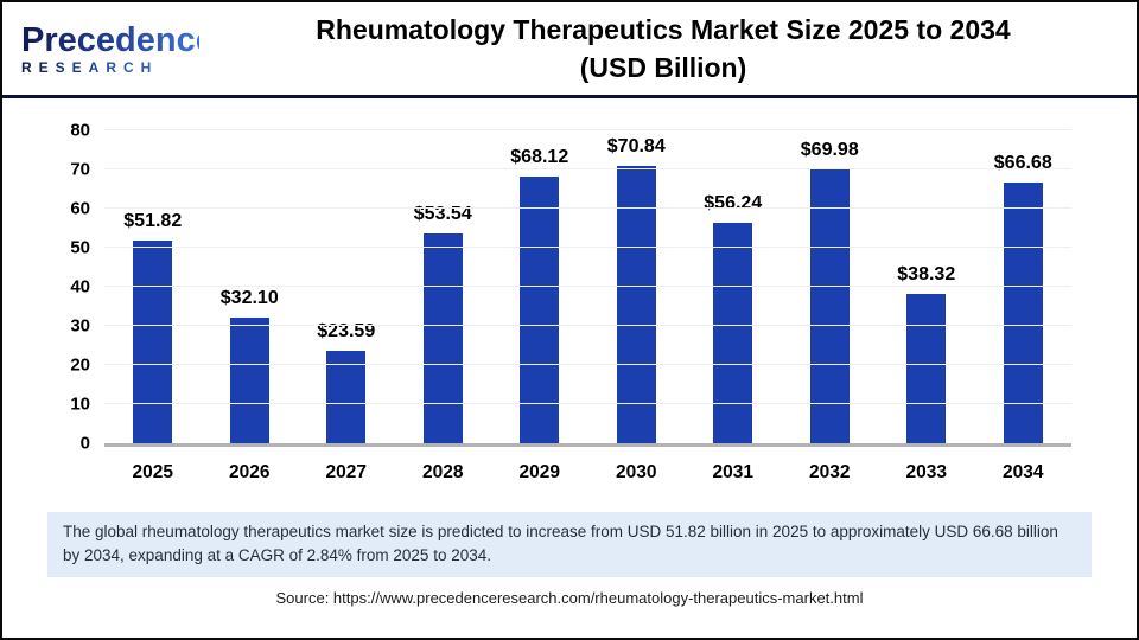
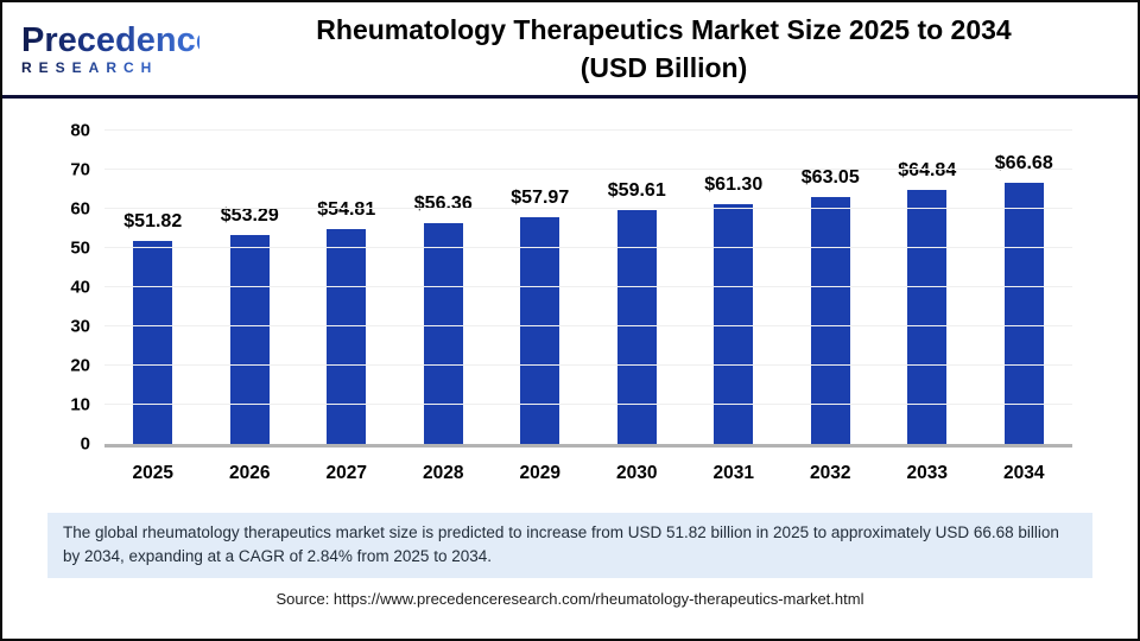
2026: $32.10 -> $53.29
2027: $23.59 -> $54.81
2028: $53.54 -> $56.36
2029: $68.12 -> $57.97
2030: $70.84 -> $59.61
2031: $56.24 -> $61.30
2032: $69.98 -> $63.05
2033: $38.32 -> $64.84
